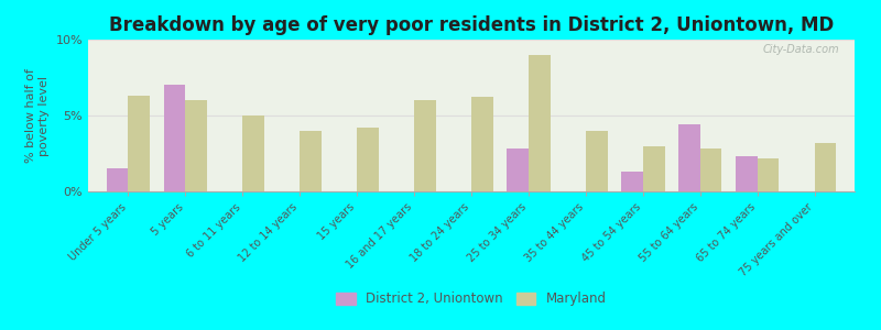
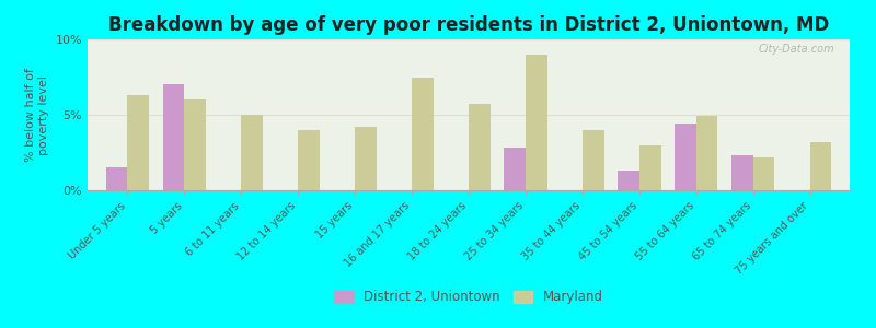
Maryland/16 and 17 years: 6.0% -> 7.5%
Maryland/18 to 24 years: 6.2% -> 5.7%
Maryland/55 to 64 years: 2.8% -> 4.9%
